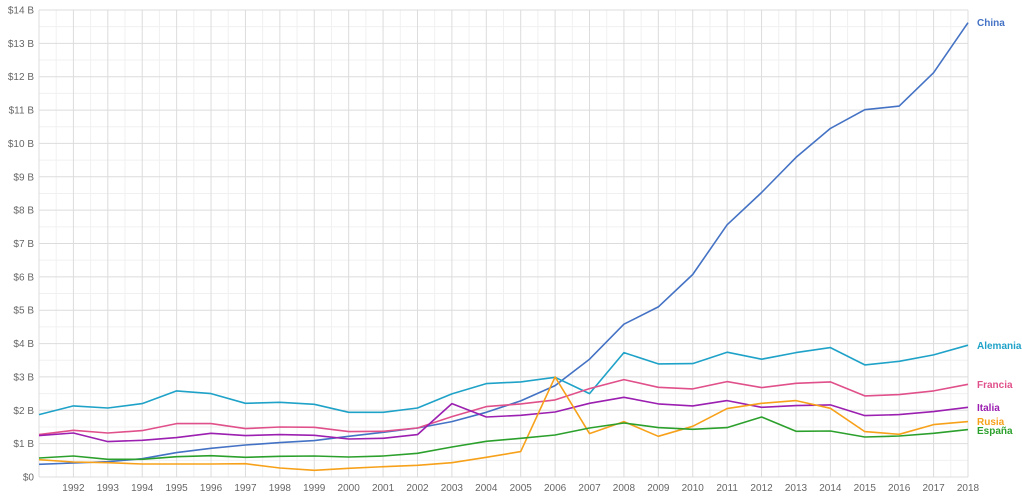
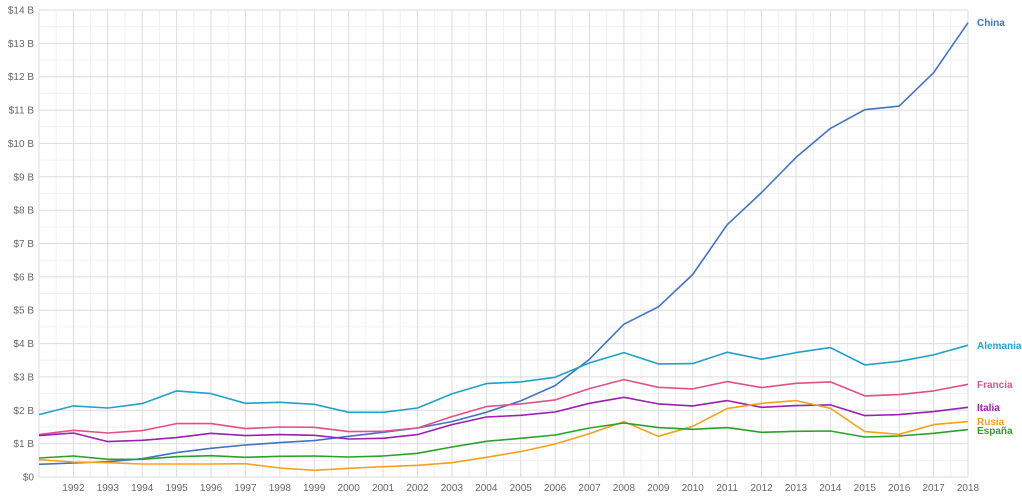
Italia/2003: $2.2B -> $1.6B
Rusia/2006: $3.0B -> $1.0B
Alemania/2007: $2.5B -> $3.4B
España/2012: $1.8B -> $1.3B
